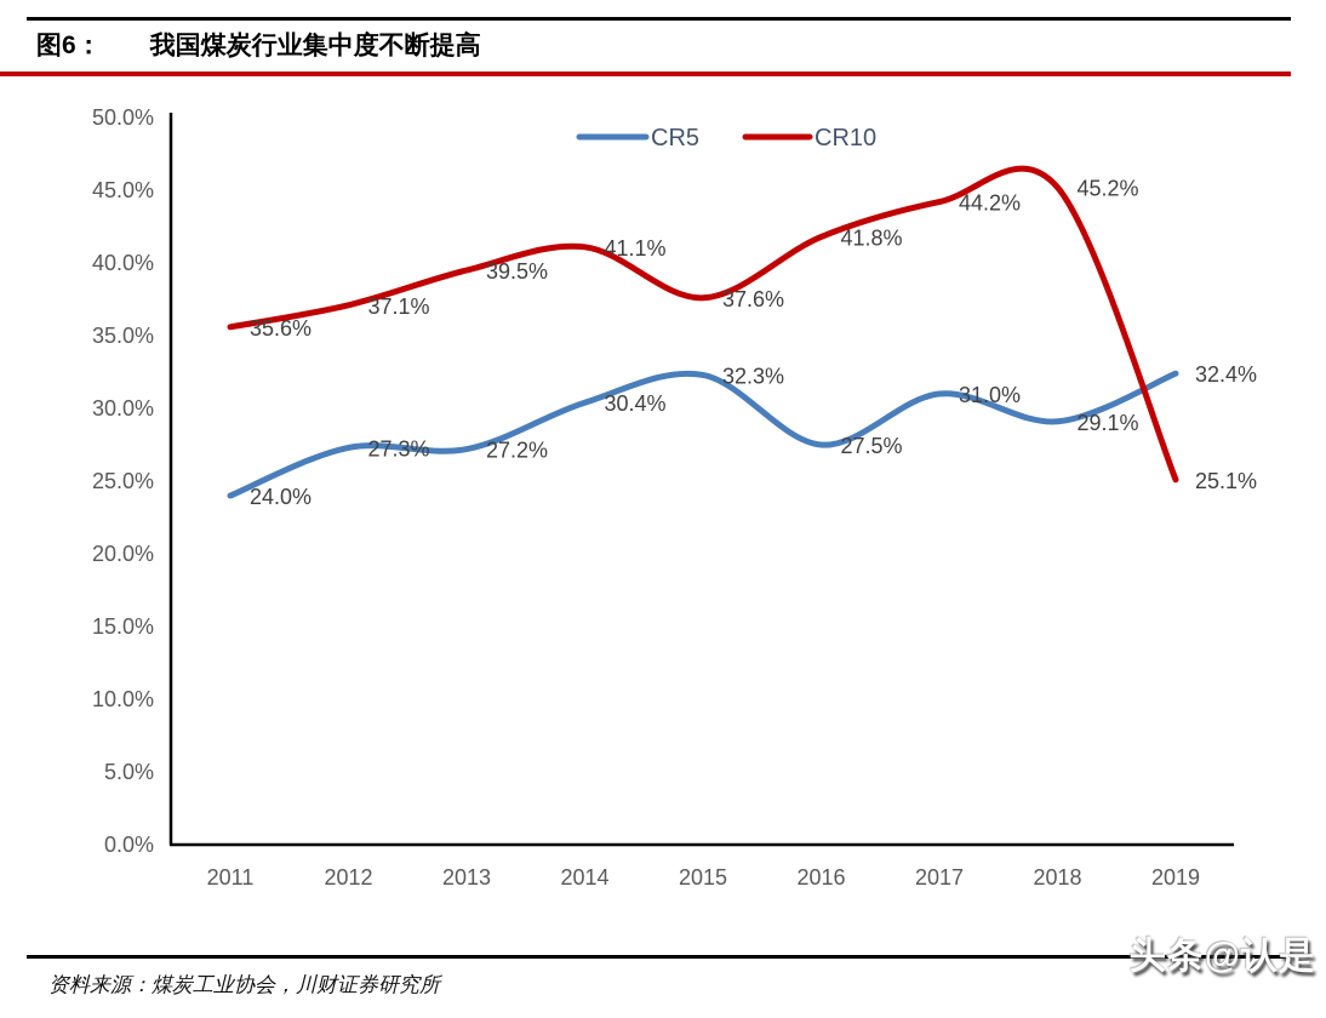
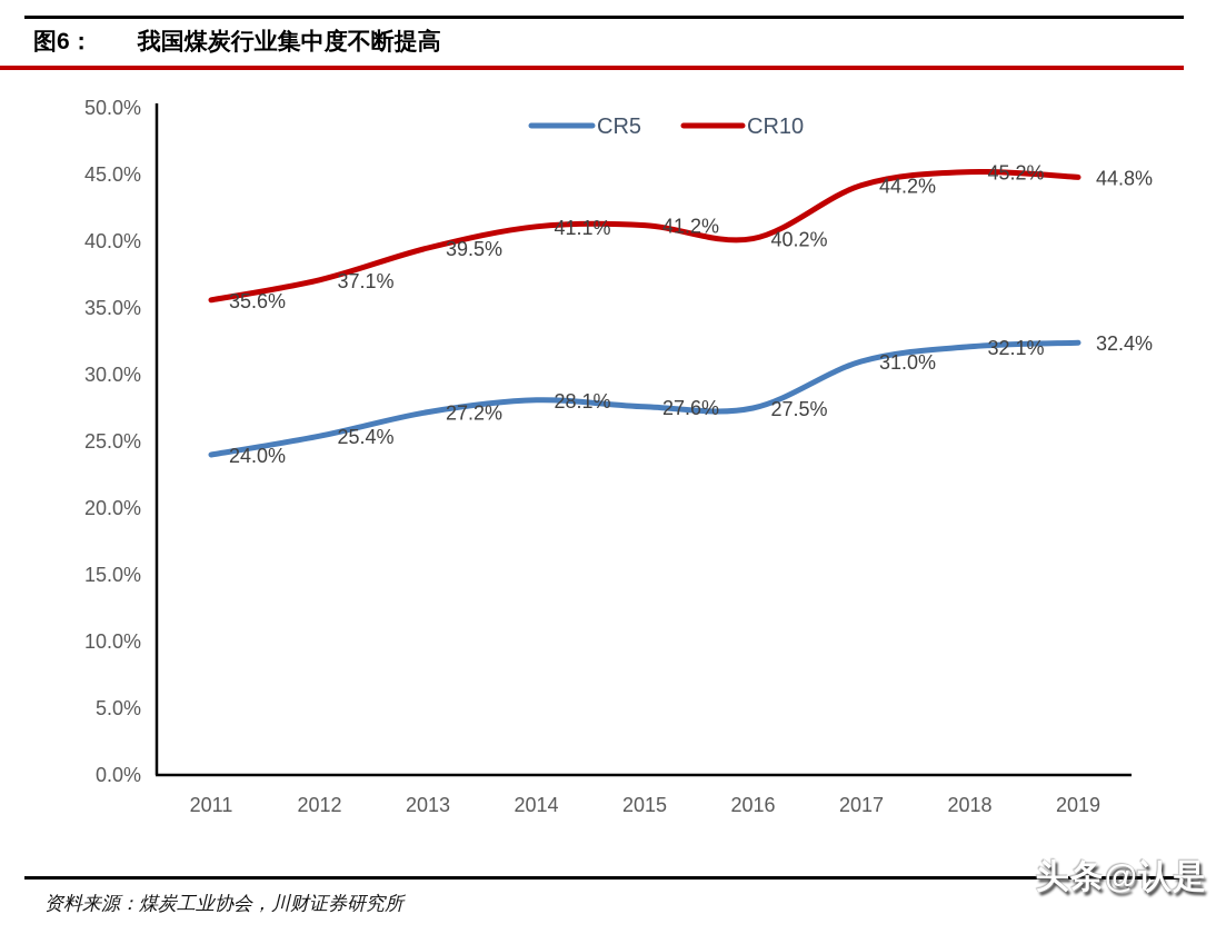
CR5/2012: 27.3% -> 25.4%
CR5/2014: 30.4% -> 28.1%
CR5/2015: 32.3% -> 27.6%
CR10/2015: 37.6% -> 41.2%
CR10/2016: 41.8% -> 40.2%
CR5/2018: 29.1% -> 32.1%
CR10/2019: 25.1% -> 44.8%
